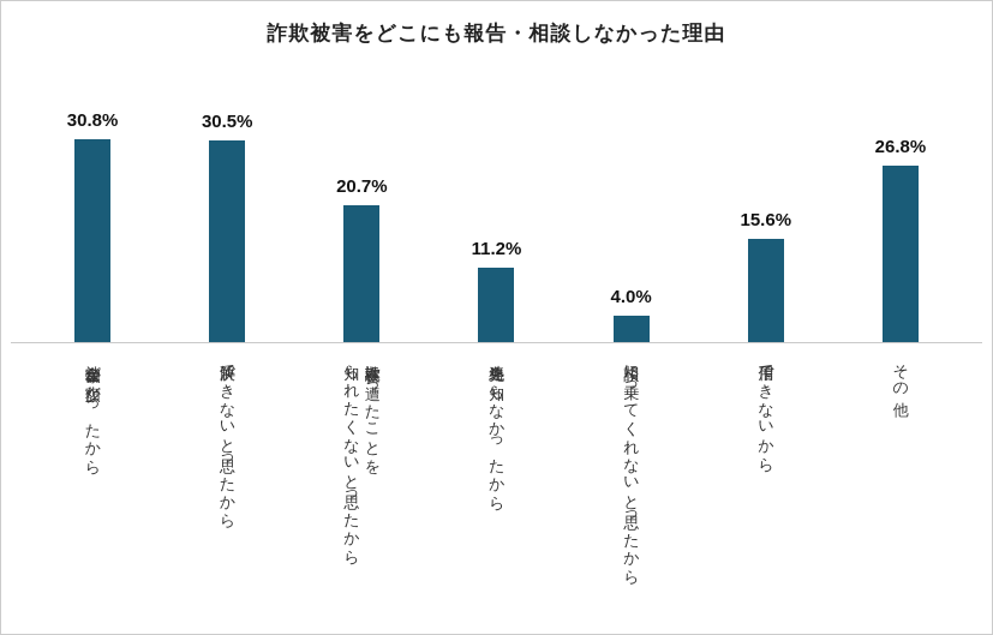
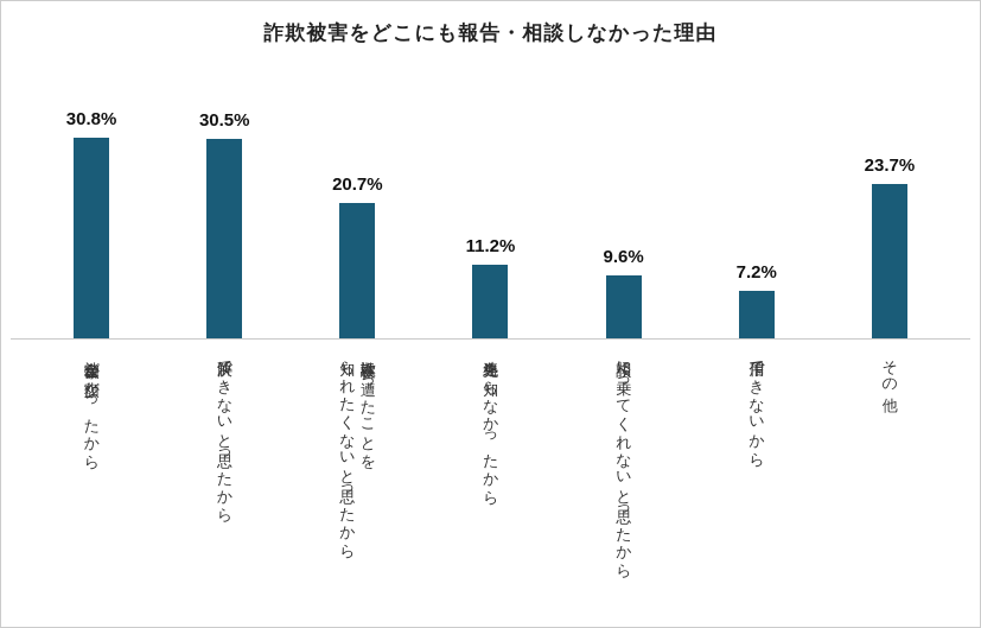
相談に乗ってくれないと思ったから: 4.0% -> 9.6%
信用できないから: 15.6% -> 7.2%
その他: 26.8% -> 23.7%
